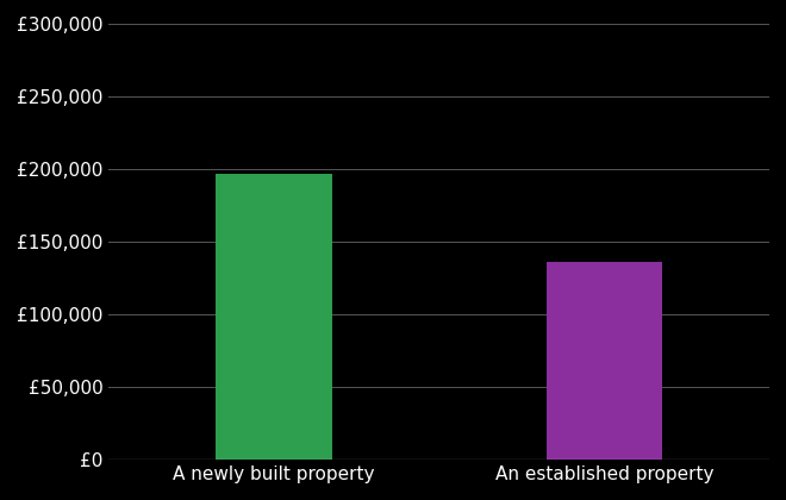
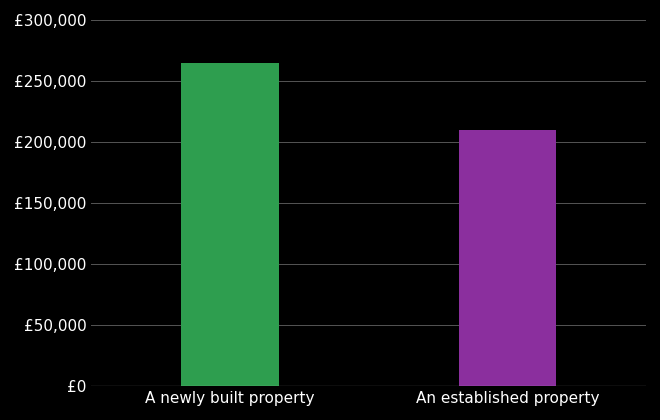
A newly built property: £197,000 -> £265,000
An established property: £136,000 -> £210,000
